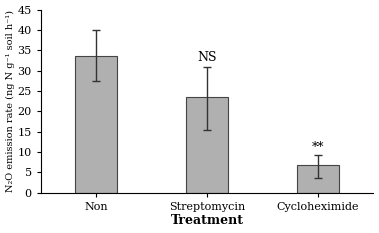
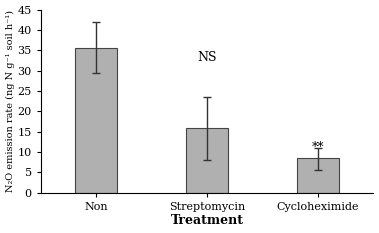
Non: 33.5 -> 35.5
Streptomycin: 23.5 -> 16.0
Cycloheximide: 6.7 -> 8.5
